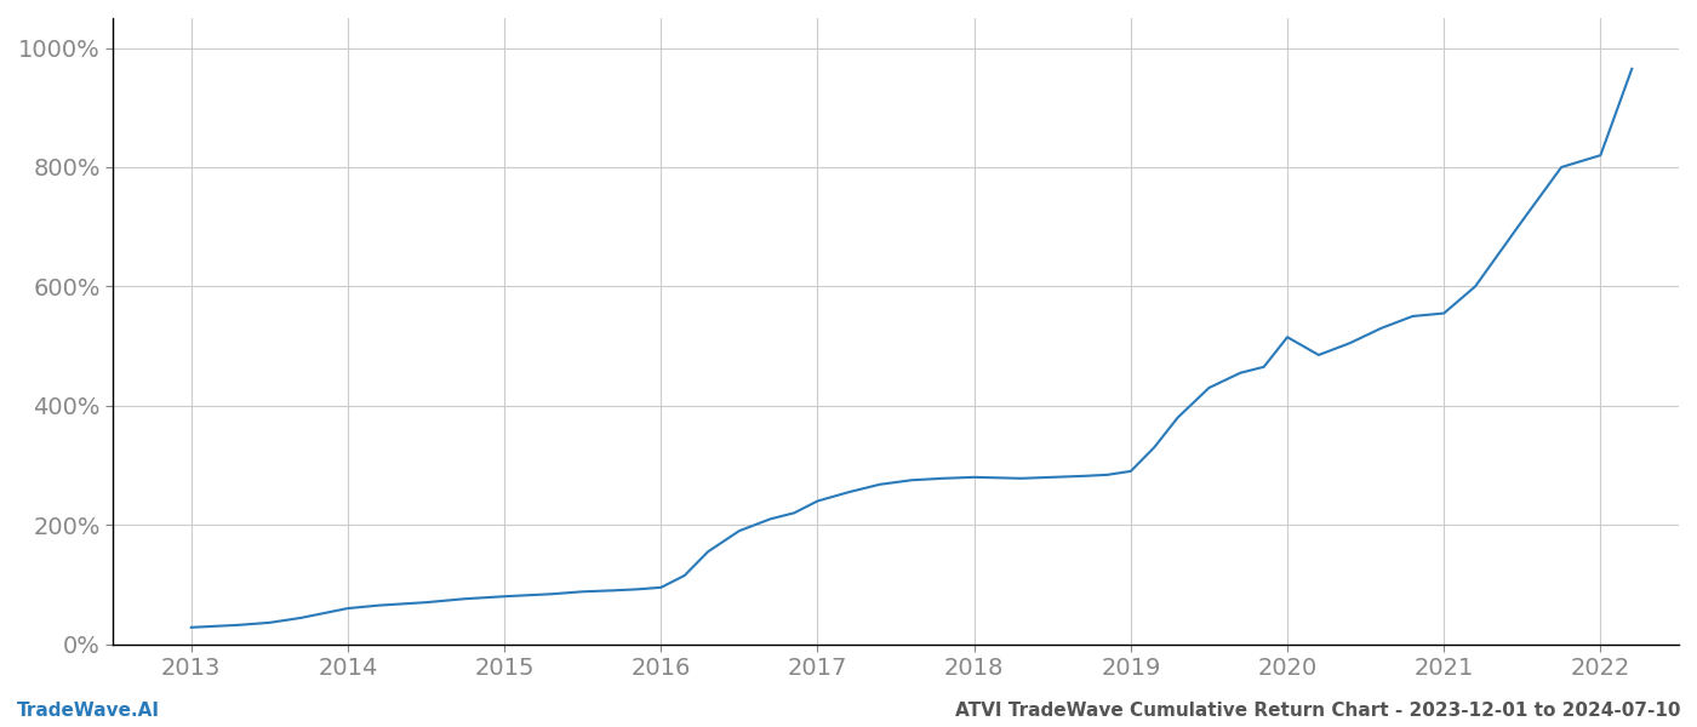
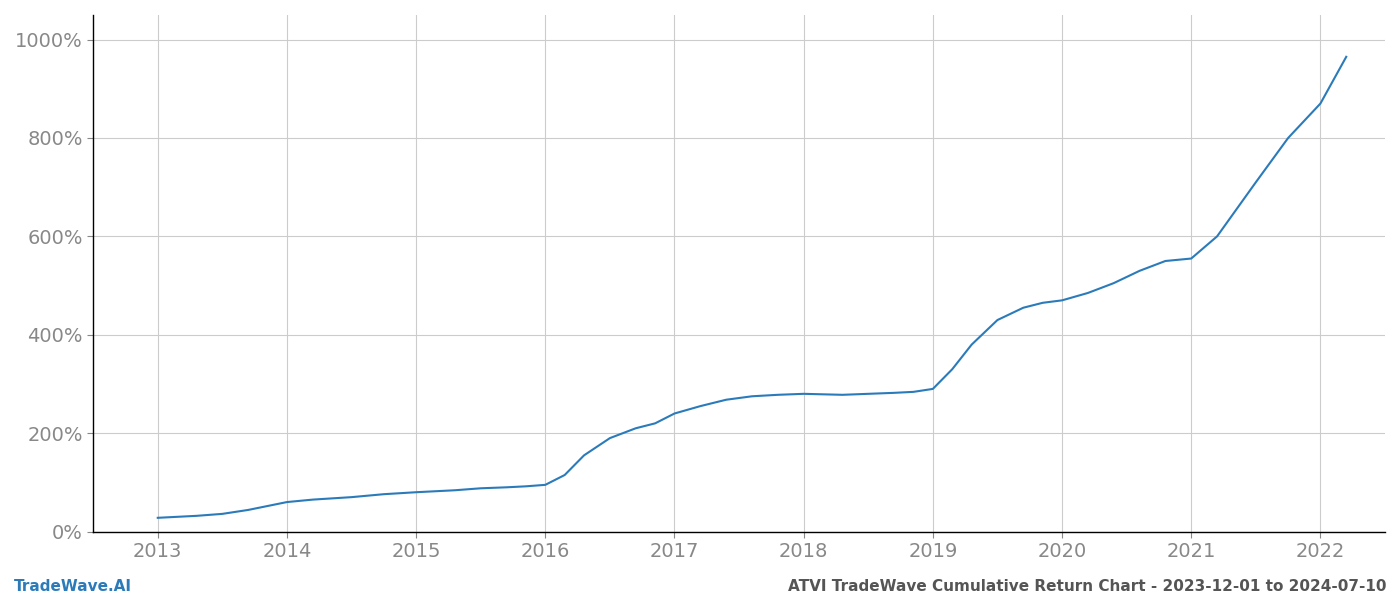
2020: 515% -> 470%
2022: 820% -> 870%
